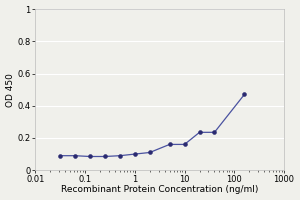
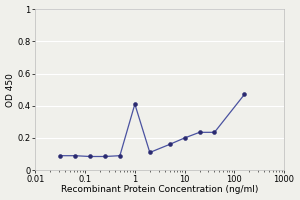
1: 0.10 -> 0.41
10: 0.16 -> 0.20
